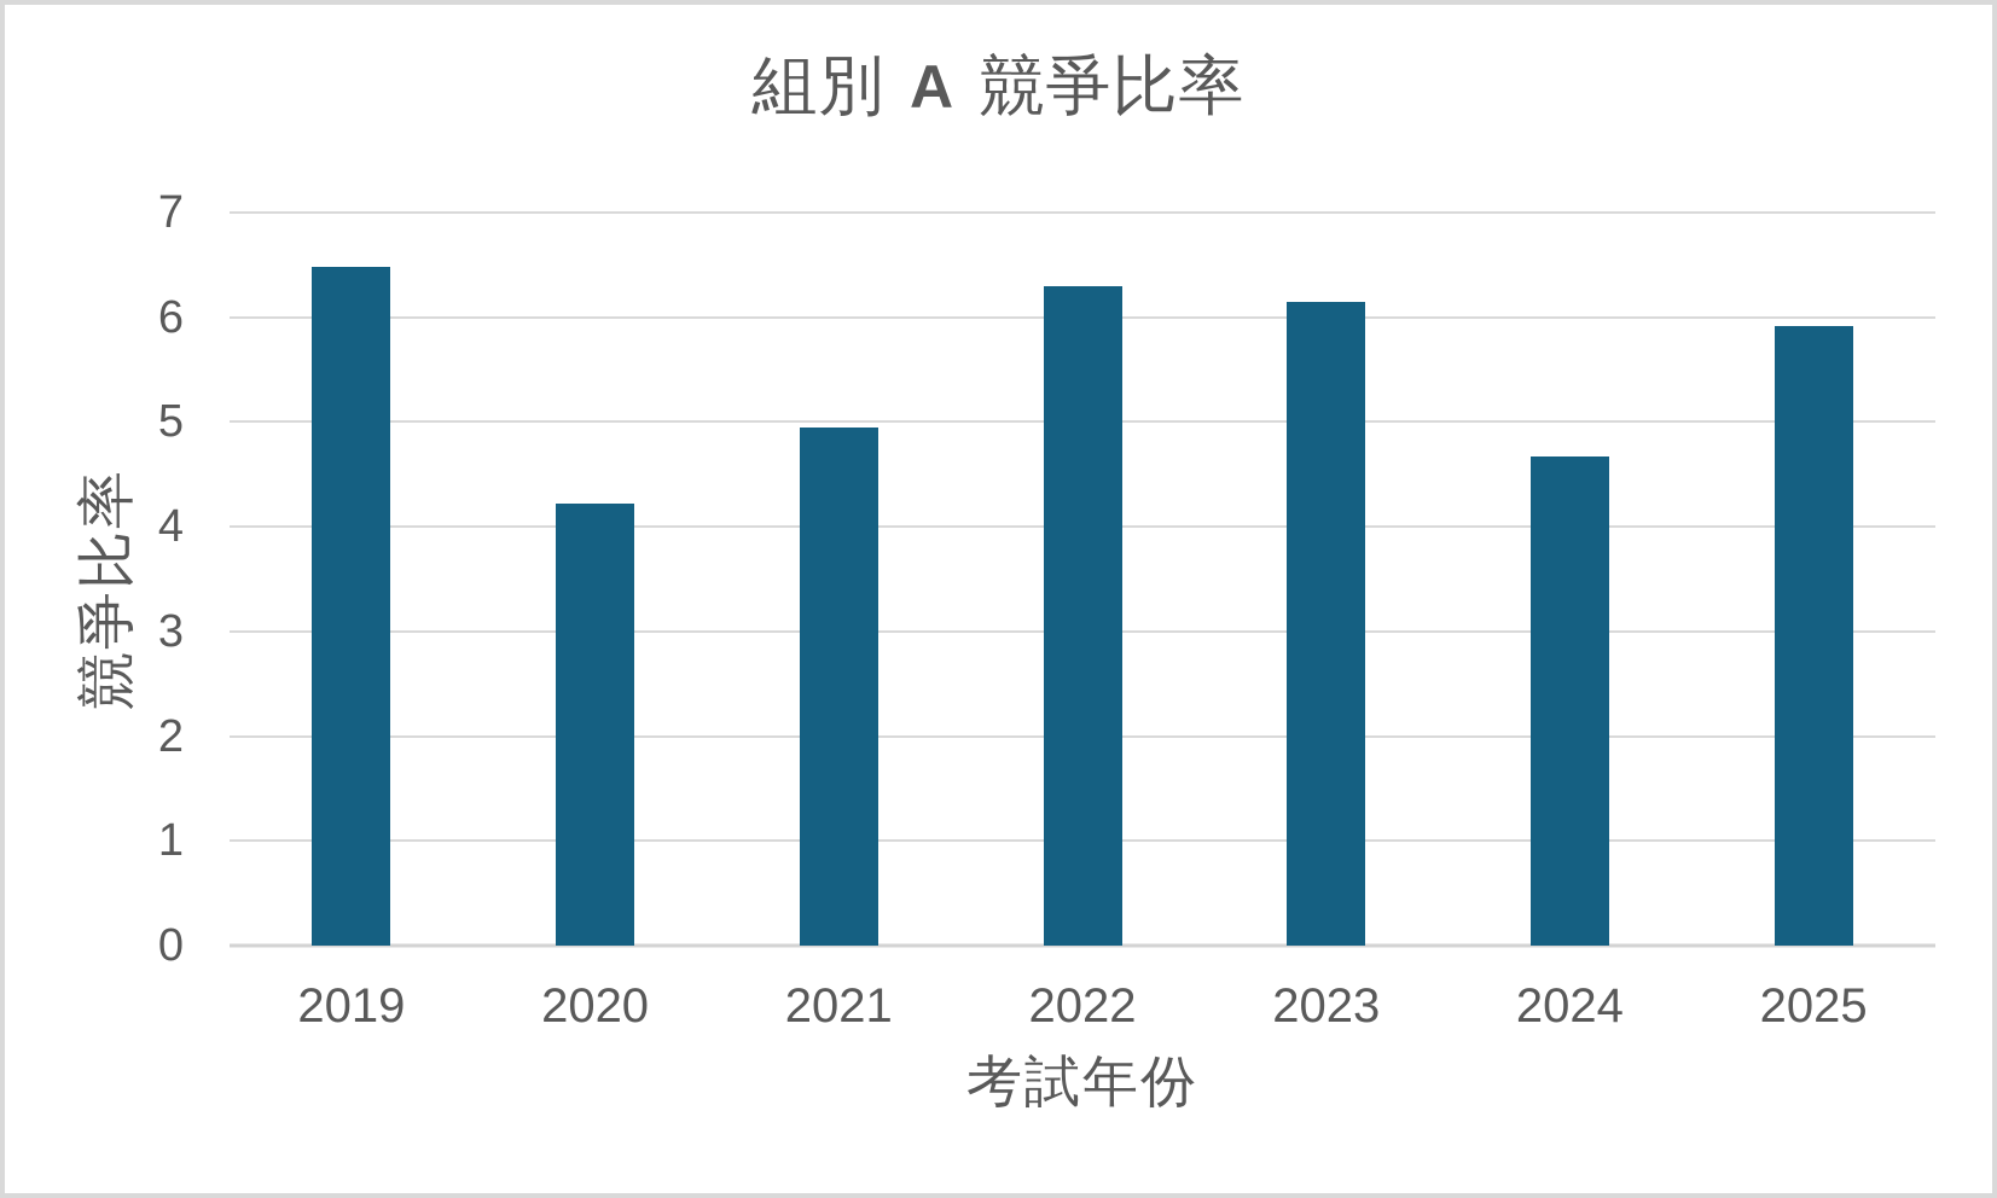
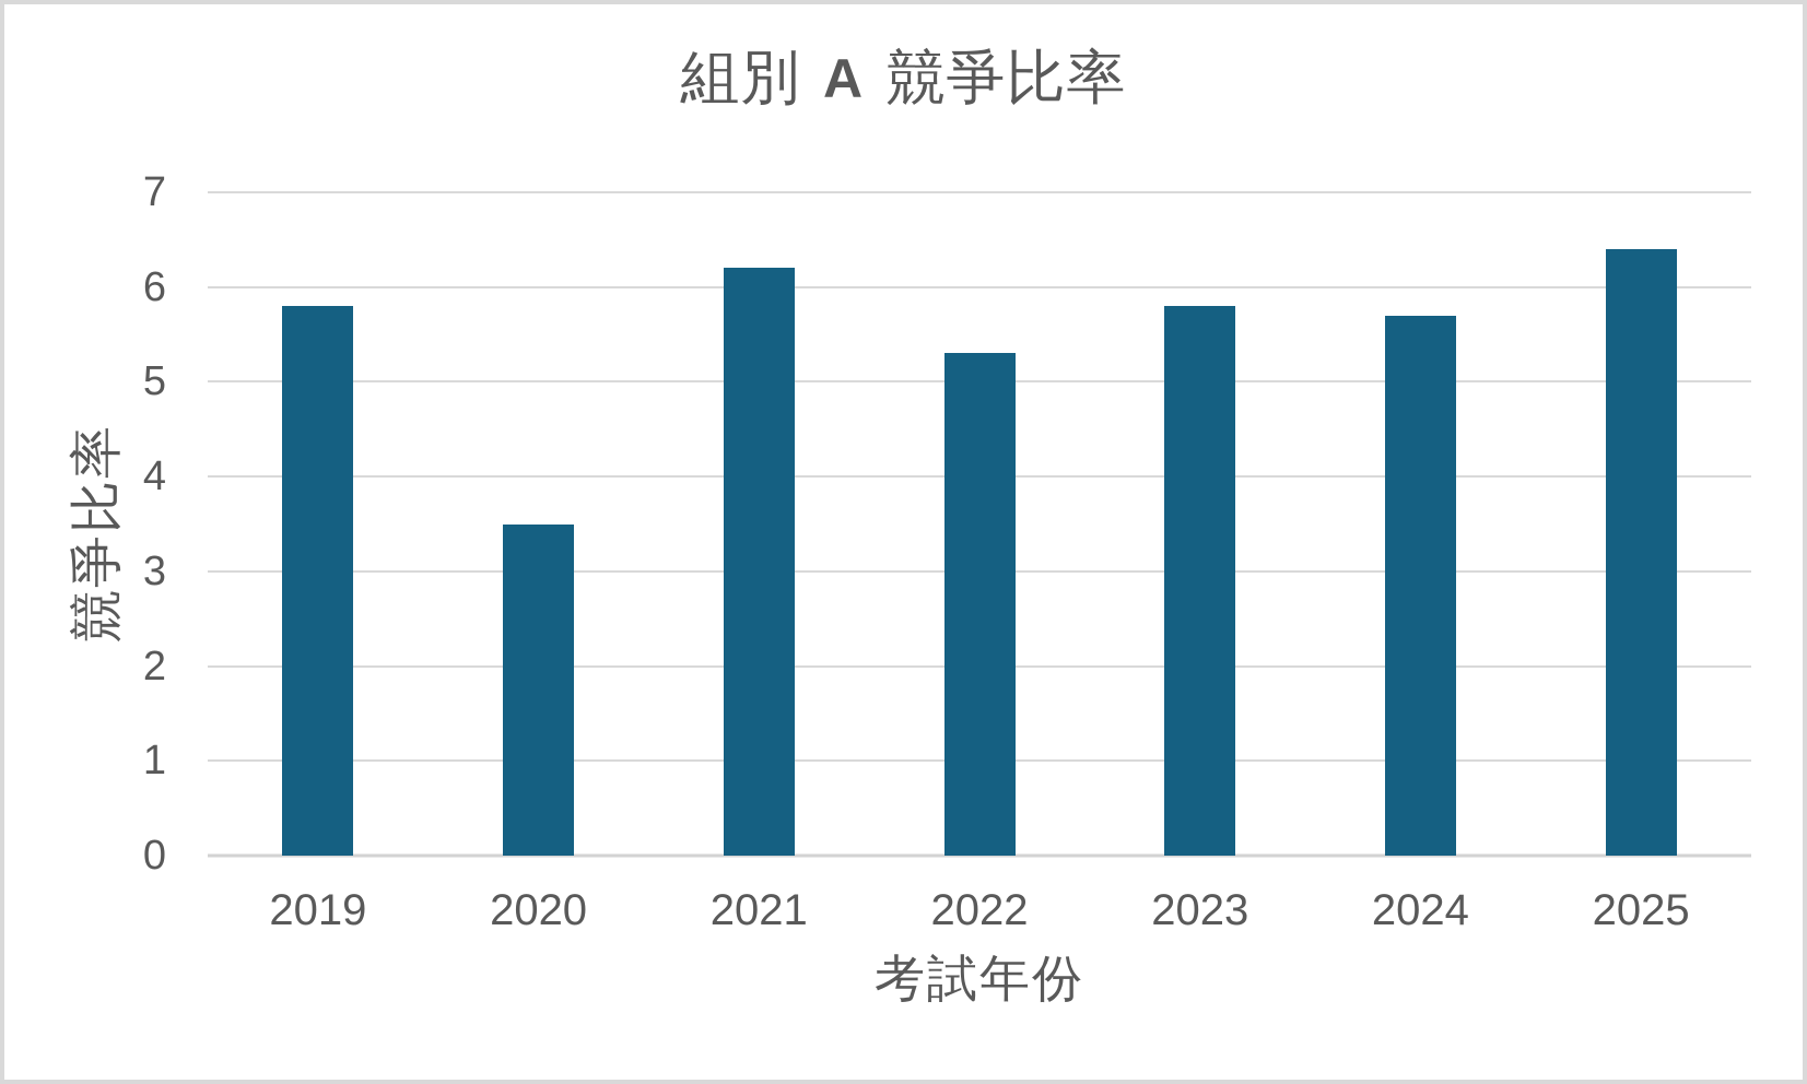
2019: 6.5 -> 5.8
2020: 4.2 -> 3.5
2021: 5.0 -> 6.2
2022: 6.3 -> 5.3
2023: 6.2 -> 5.8
2024: 4.7 -> 5.7
2025: 5.9 -> 6.4
